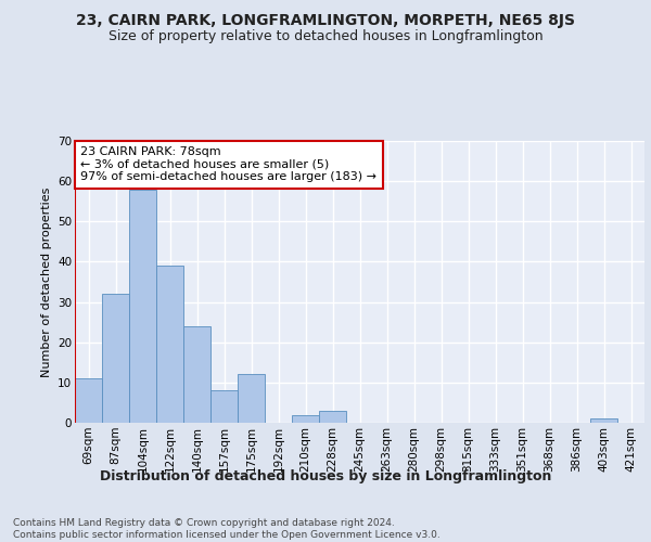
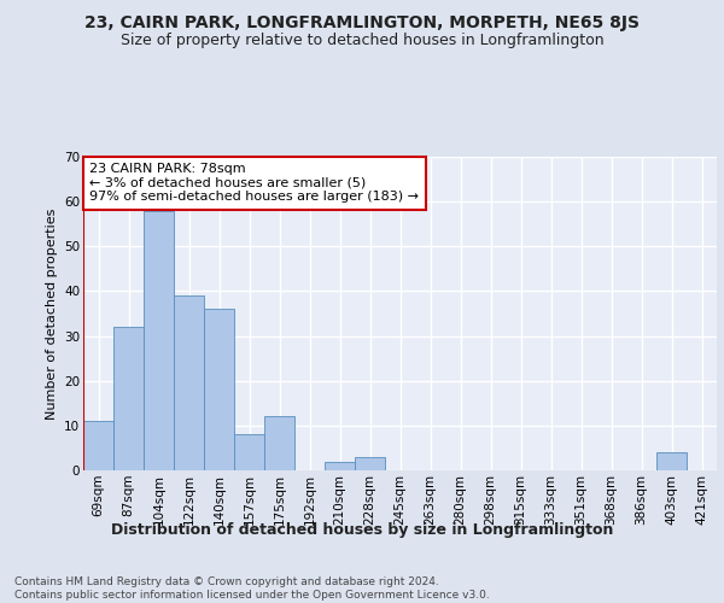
140sqm: 24 -> 36
403sqm: 1 -> 4
